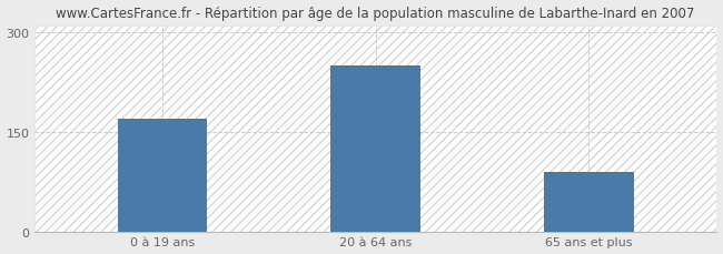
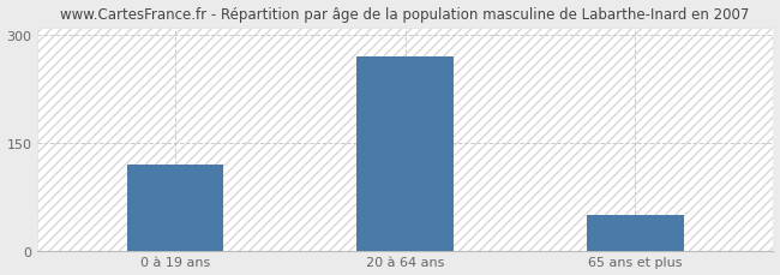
0 à 19 ans: 170 -> 120
20 à 64 ans: 250 -> 270
65 ans et plus: 90 -> 50
